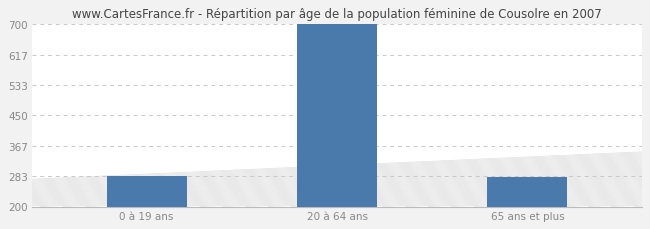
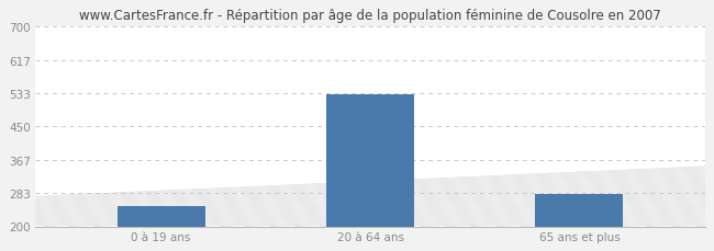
0 à 19 ans: 283 -> 250
20 à 64 ans: 700 -> 530
